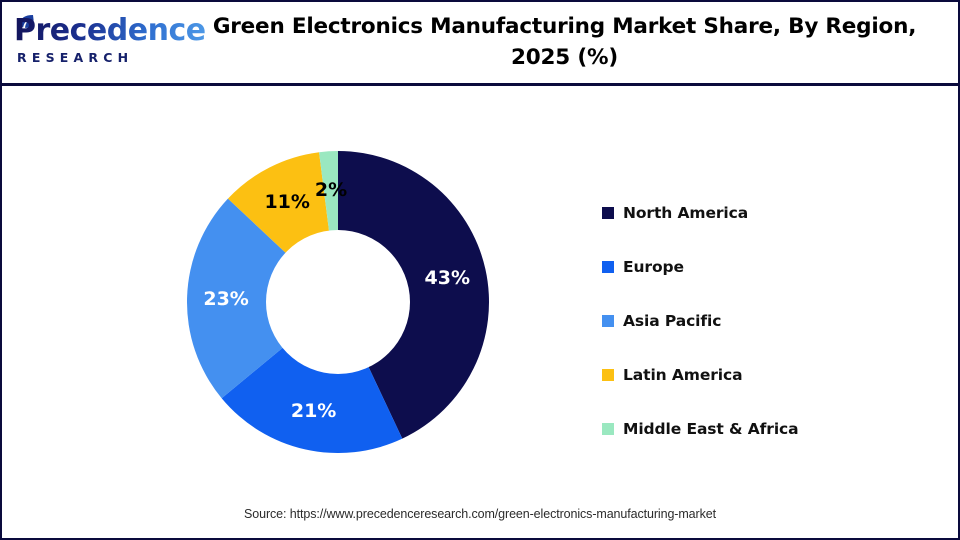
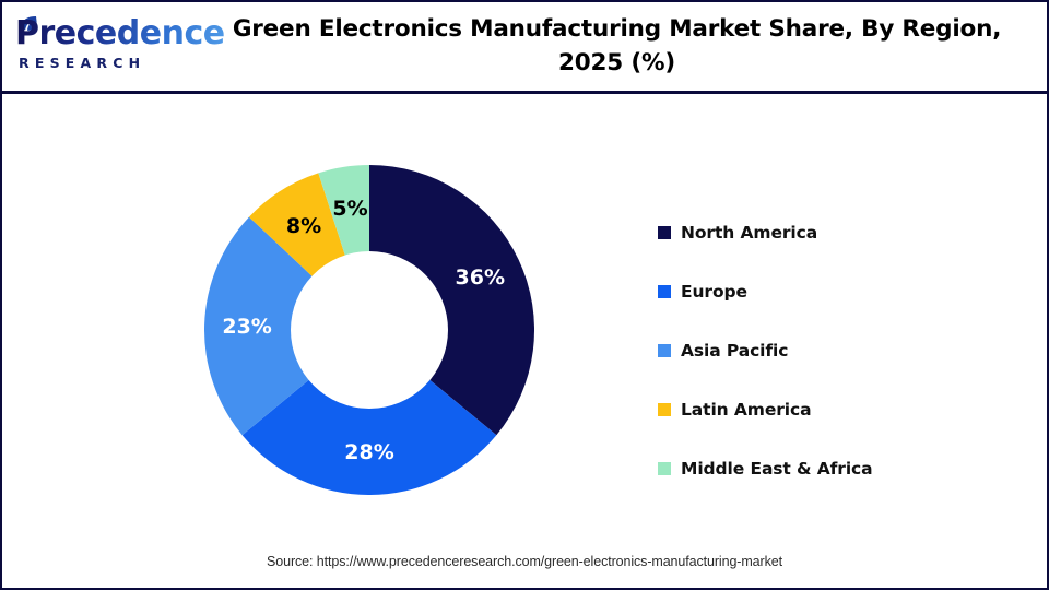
North America: 43% -> 36%
Europe: 21% -> 28%
Latin America: 11% -> 8%
Middle East & Africa: 2% -> 5%
